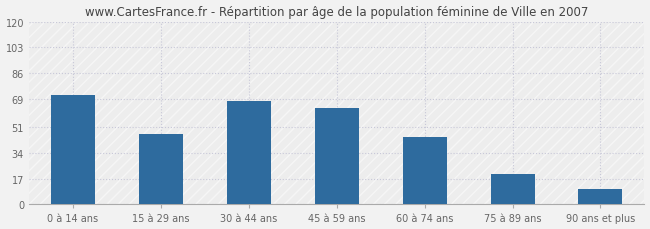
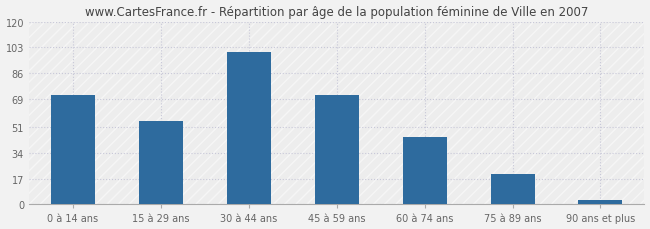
15 à 29 ans: 46 -> 55
30 à 44 ans: 68 -> 100
45 à 59 ans: 63 -> 72
90 ans et plus: 10 -> 3
